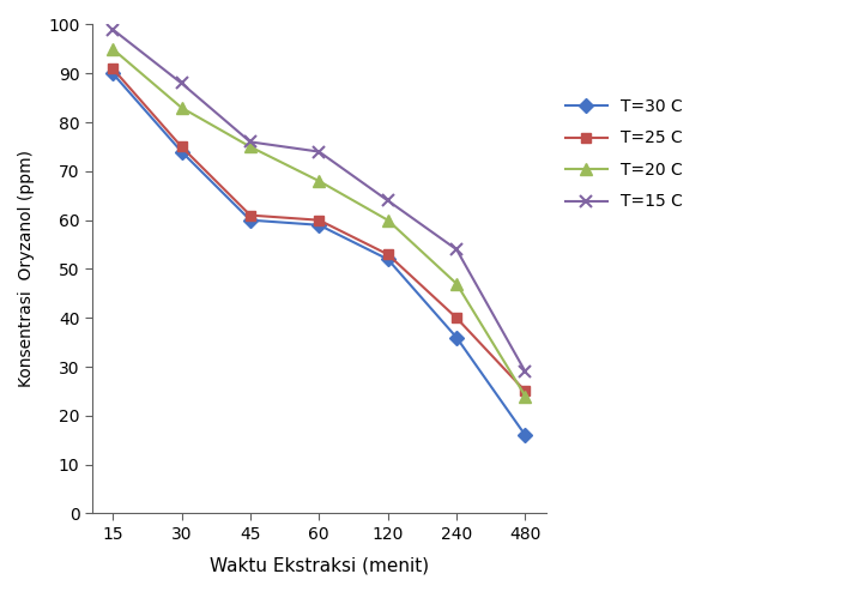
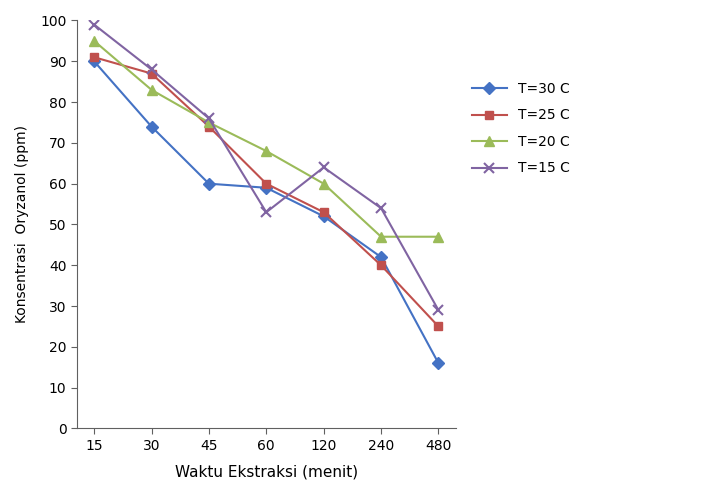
T=25 C/30: 75 -> 87
T=25 C/45: 61 -> 74
T=15 C/60: 74 -> 53
T=30 C/240: 36 -> 42
T=20 C/480: 24 -> 47
